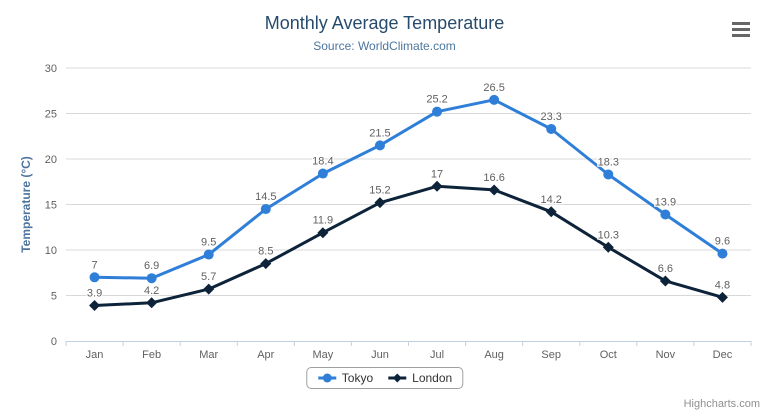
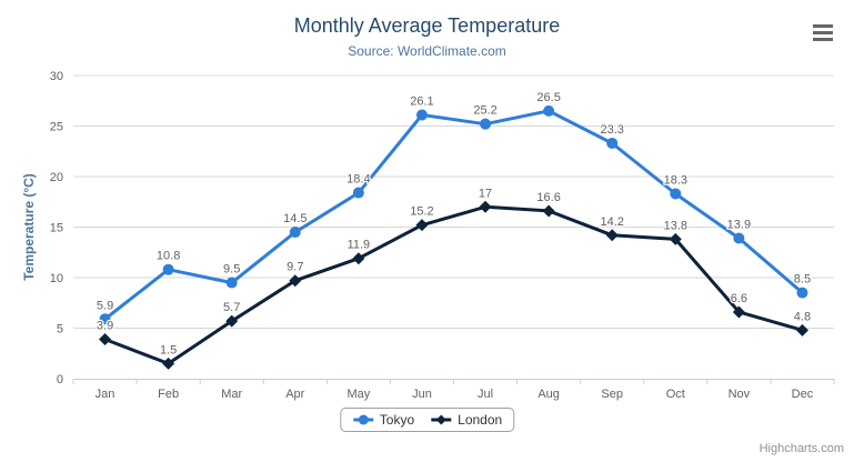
Tokyo/Jan: 7 -> 5.9
Tokyo/Feb: 6.9 -> 10.8
London/Feb: 4.2 -> 1.5
London/Apr: 8.5 -> 9.7
Tokyo/Jun: 21.5 -> 26.1
London/Oct: 10.3 -> 13.8
Tokyo/Dec: 9.6 -> 8.5
